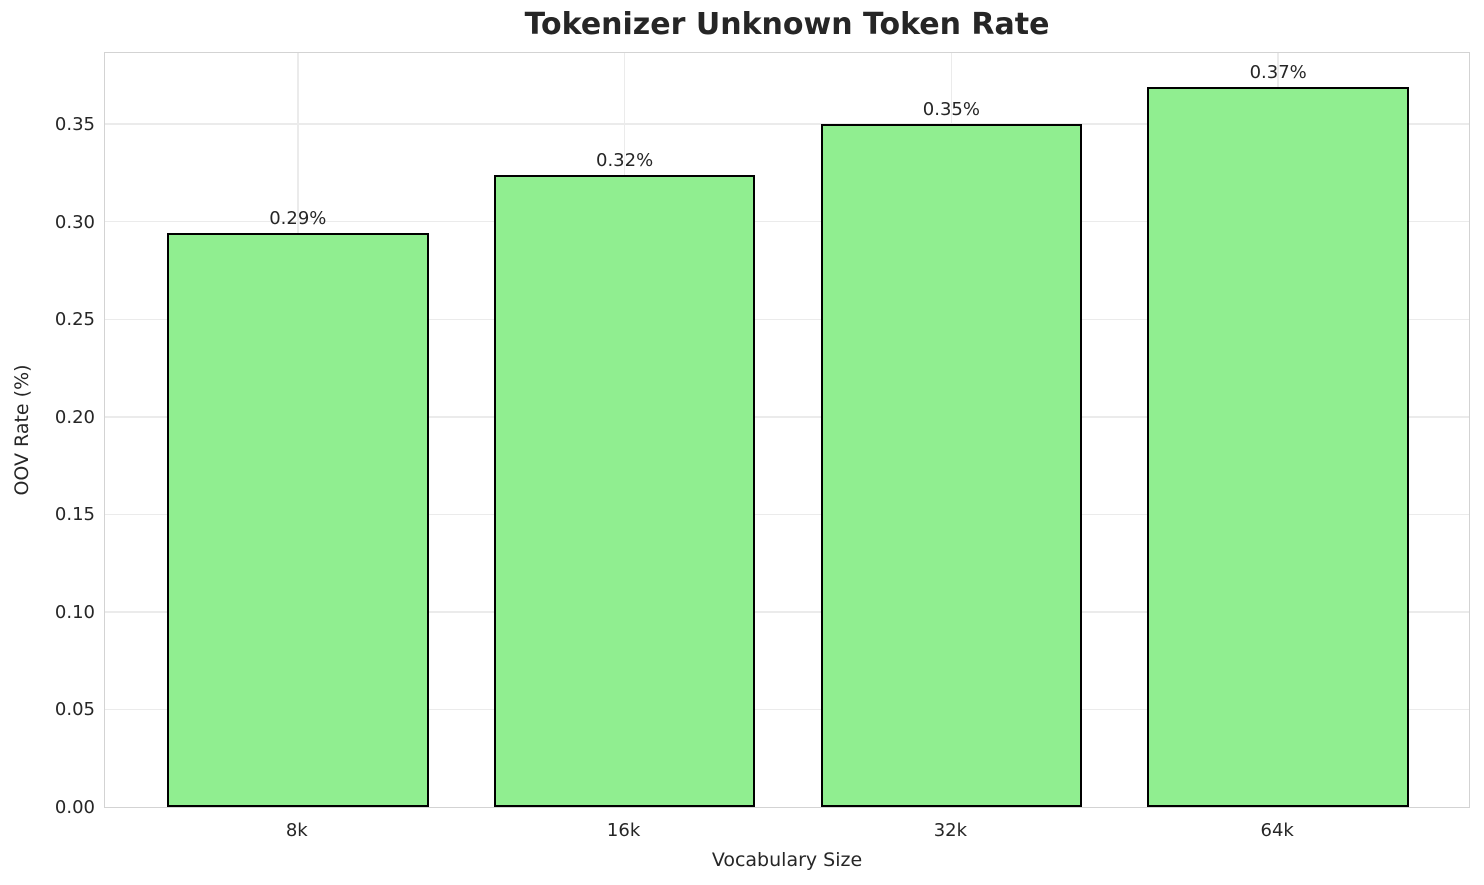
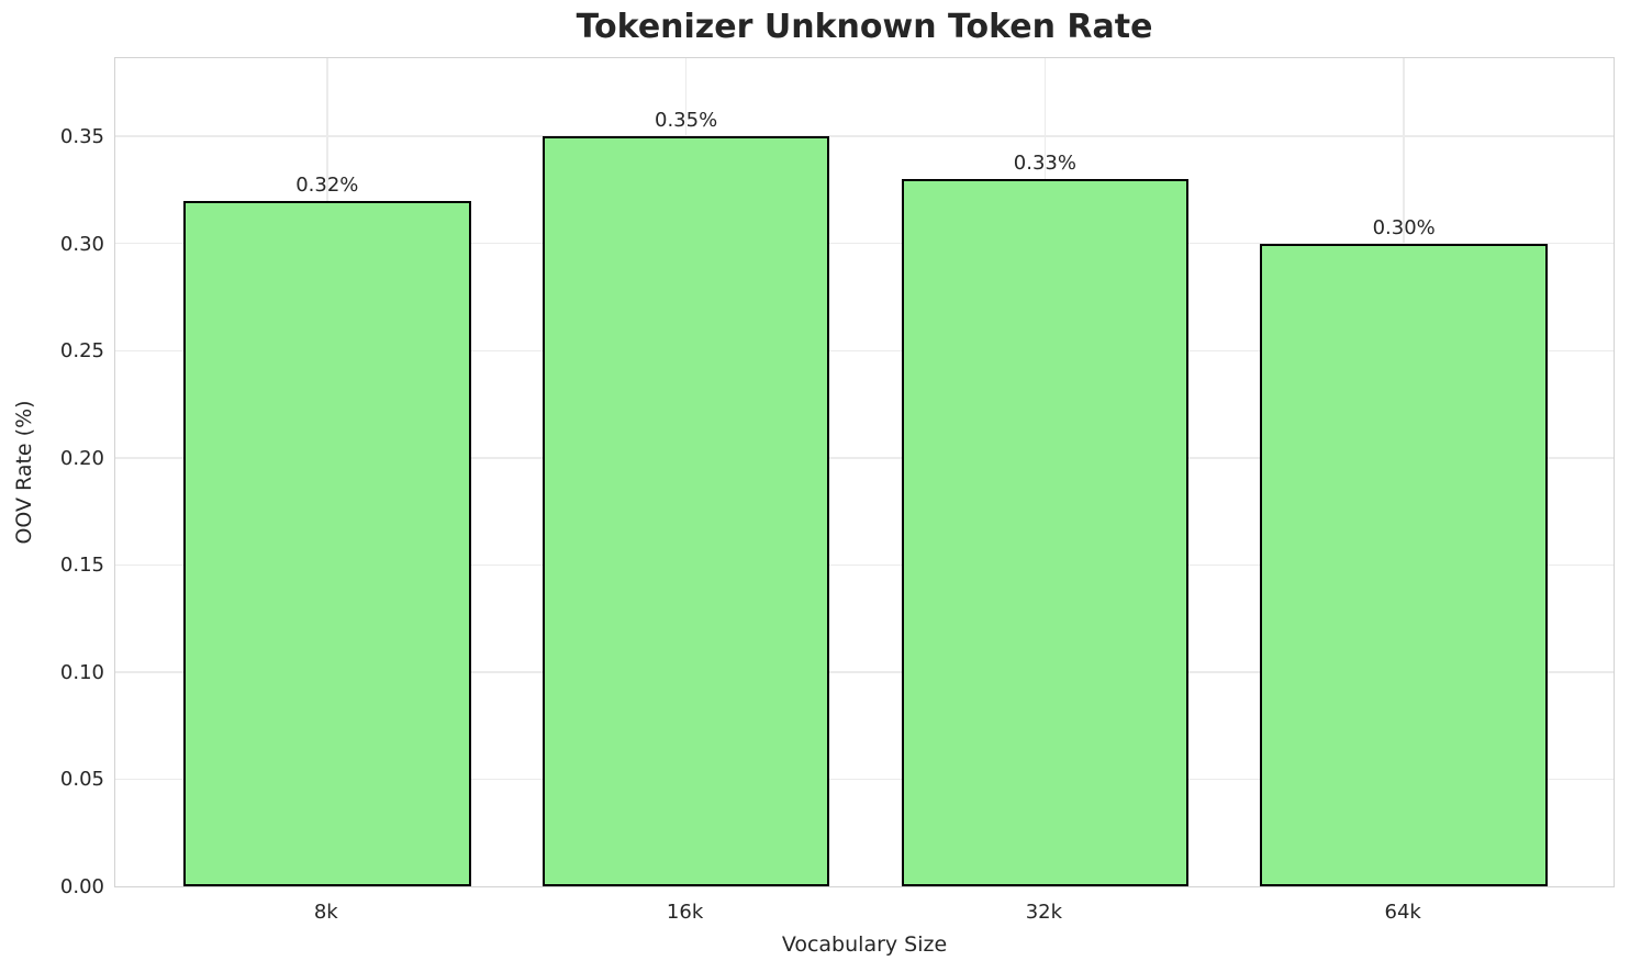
8k: 0.29% -> 0.32%
16k: 0.32% -> 0.35%
32k: 0.35% -> 0.33%
64k: 0.37% -> 0.30%
